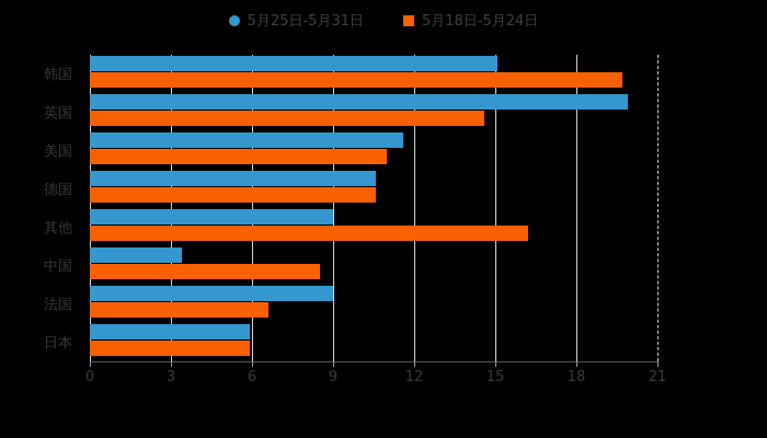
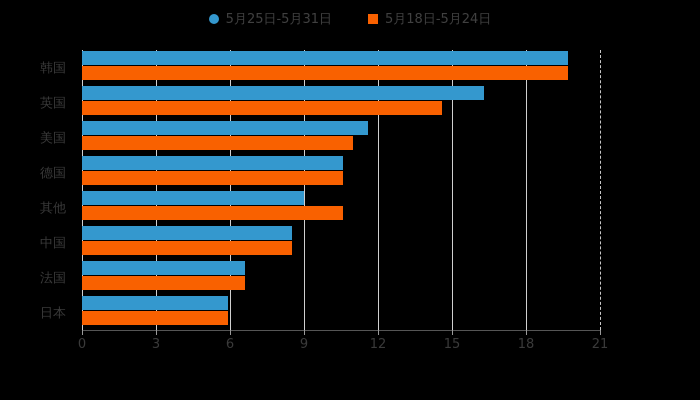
5月25日-5月31日/韩国: 15.1 -> 19.7
5月25日-5月31日/英国: 19.9 -> 16.3
5月18日-5月24日/其他: 16.2 -> 10.6
5月25日-5月31日/中国: 3.4 -> 8.5
5月25日-5月31日/法国: 9.0 -> 6.6
